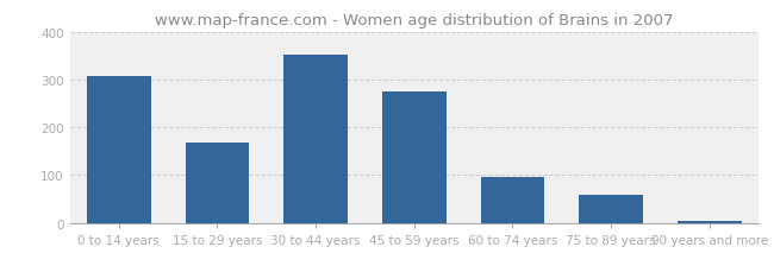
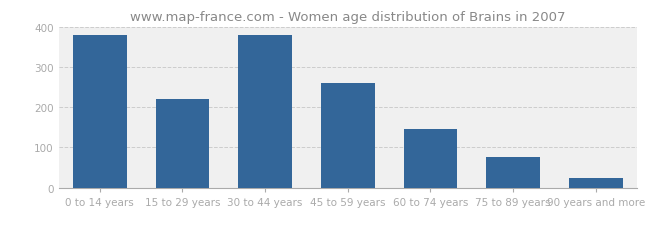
0 to 14 years: 307 -> 380
15 to 29 years: 168 -> 220
30 to 44 years: 352 -> 380
45 to 59 years: 274 -> 260
60 to 74 years: 97 -> 145
75 to 89 years: 58 -> 75
90 years and more: 5 -> 25
